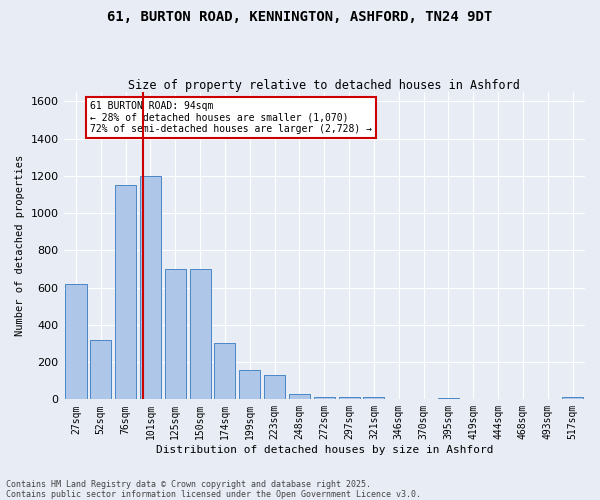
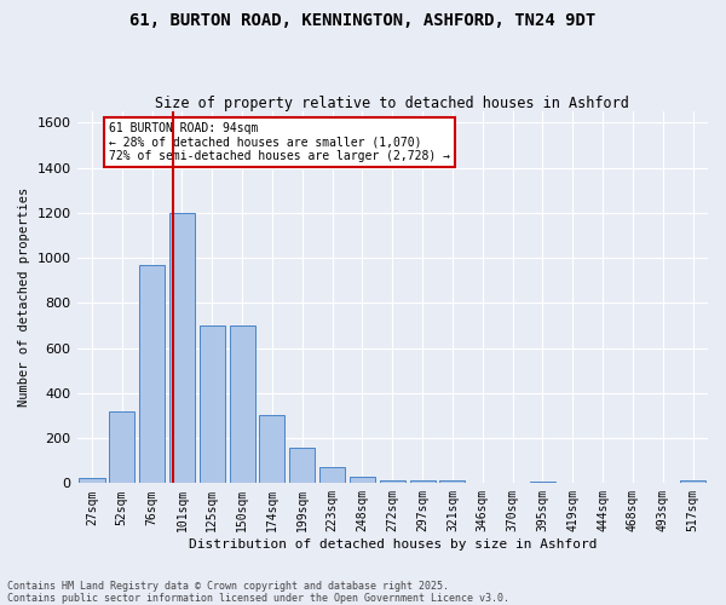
27sqm: 620 -> 20
76sqm: 1150 -> 970
223sqm: 130 -> 70
